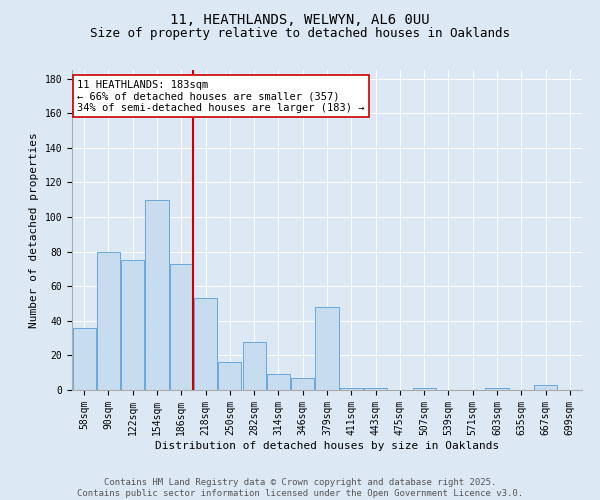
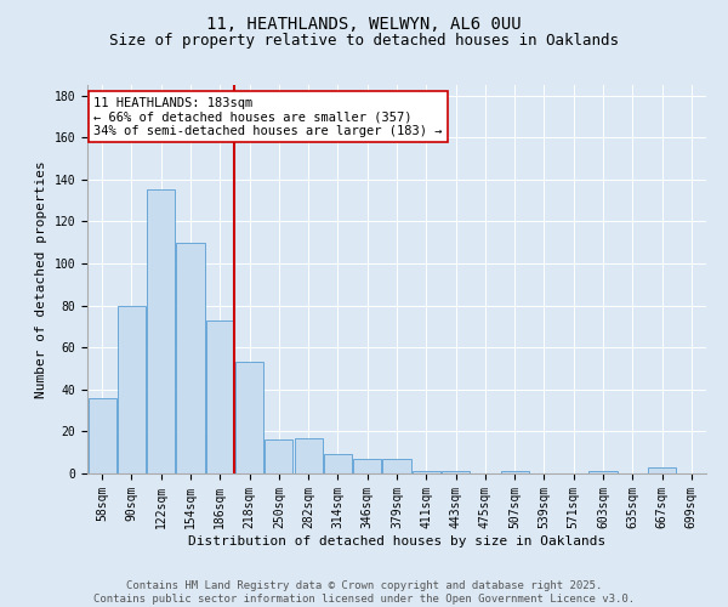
122sqm: 75 -> 135
282sqm: 28 -> 17
379sqm: 48 -> 7
